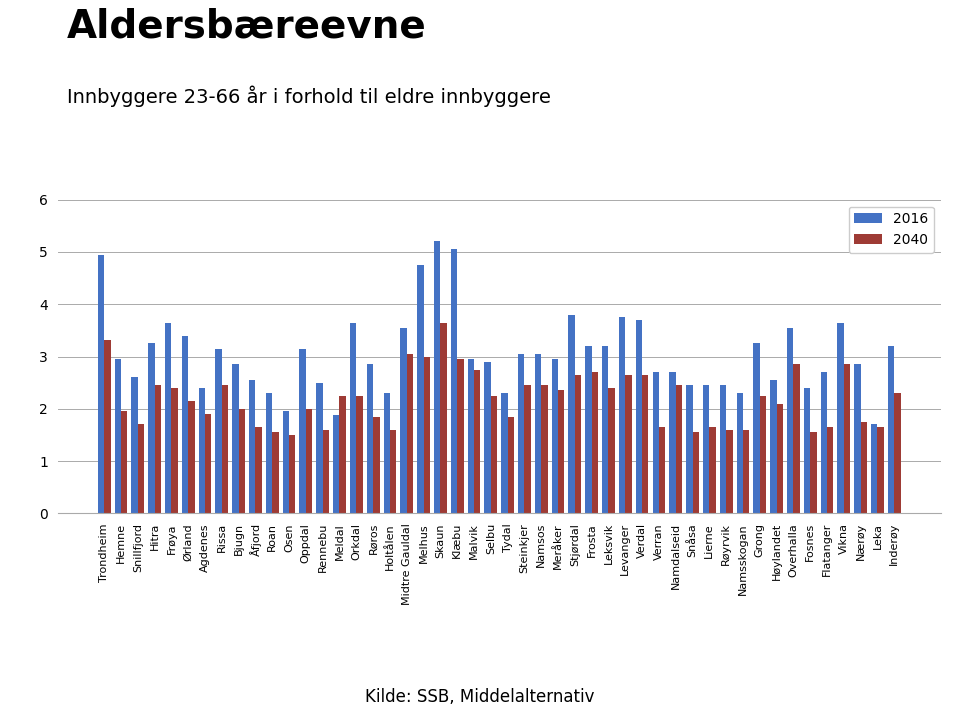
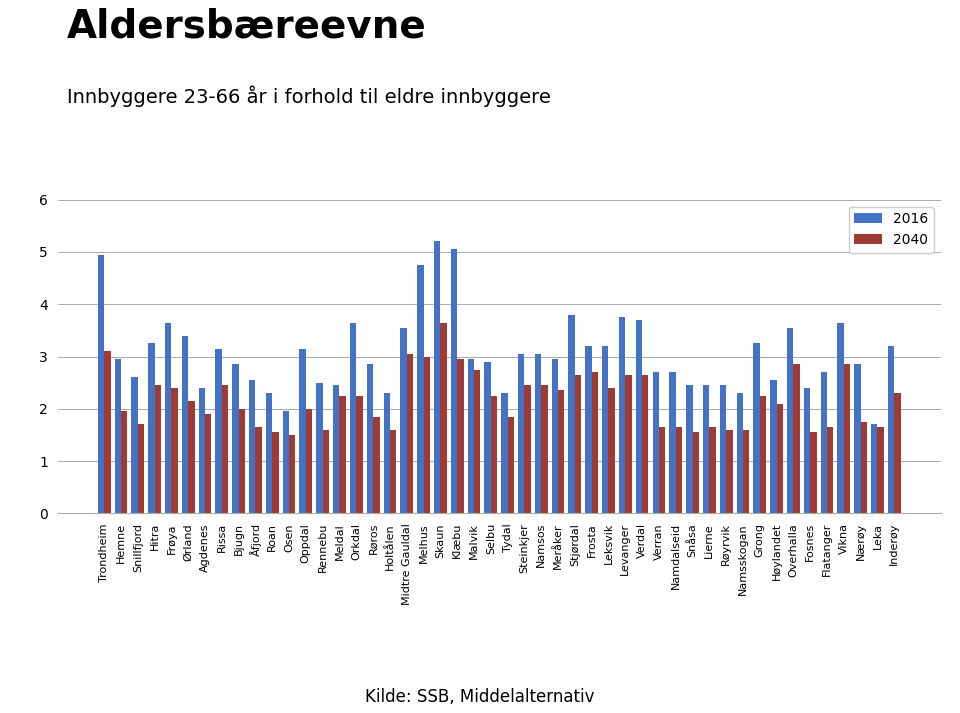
2040/Trondheim: 3.32 -> 3.10
2016/Meldal: 1.88 -> 2.45
2040/Namdalseid: 2.46 -> 1.65
